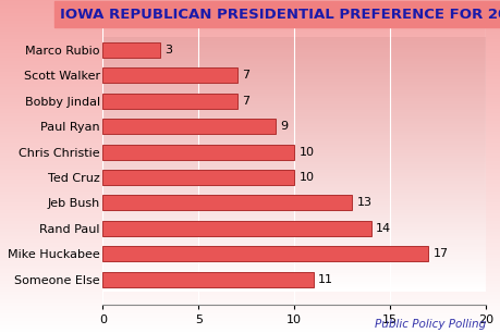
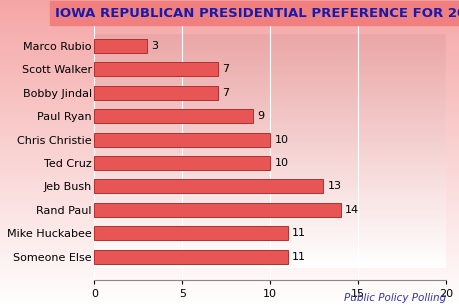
Mike Huckabee: 17 -> 11
